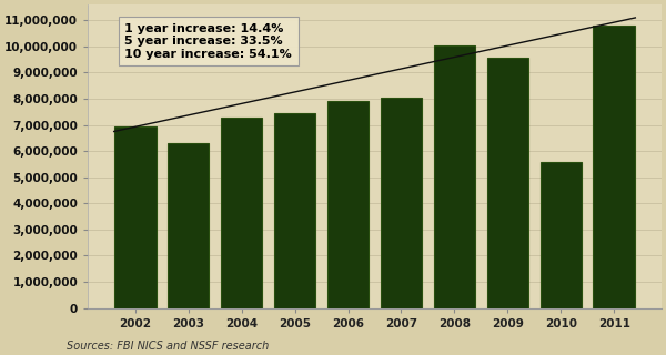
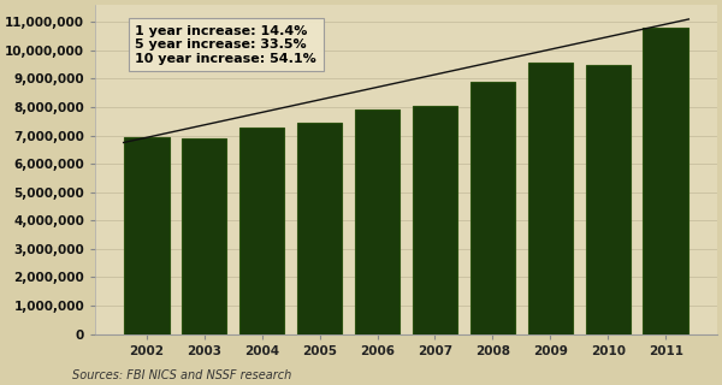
2003: 6,300,000 -> 6,900,000
2008: 10,050,000 -> 8,900,000
2010: 5,600,000 -> 9,500,000
